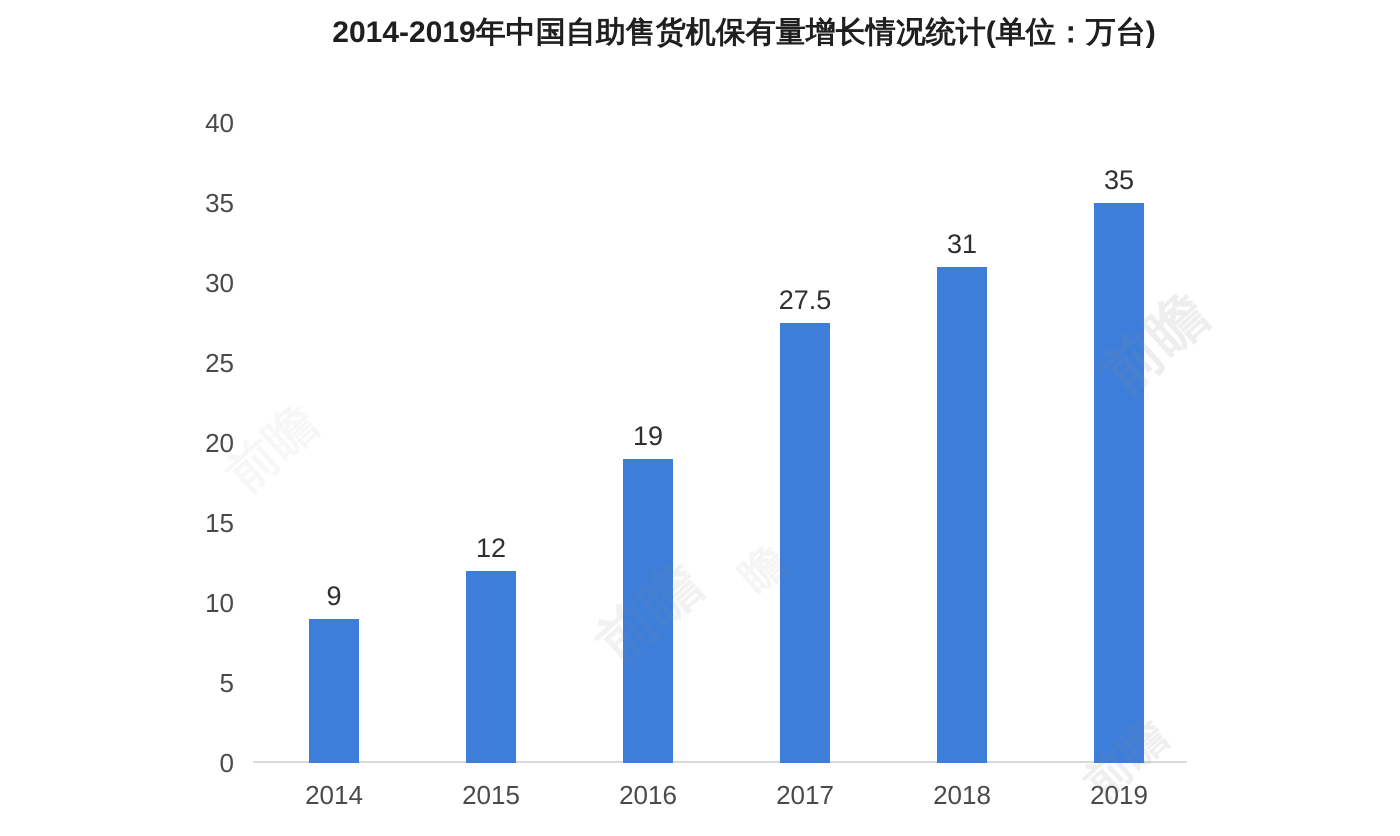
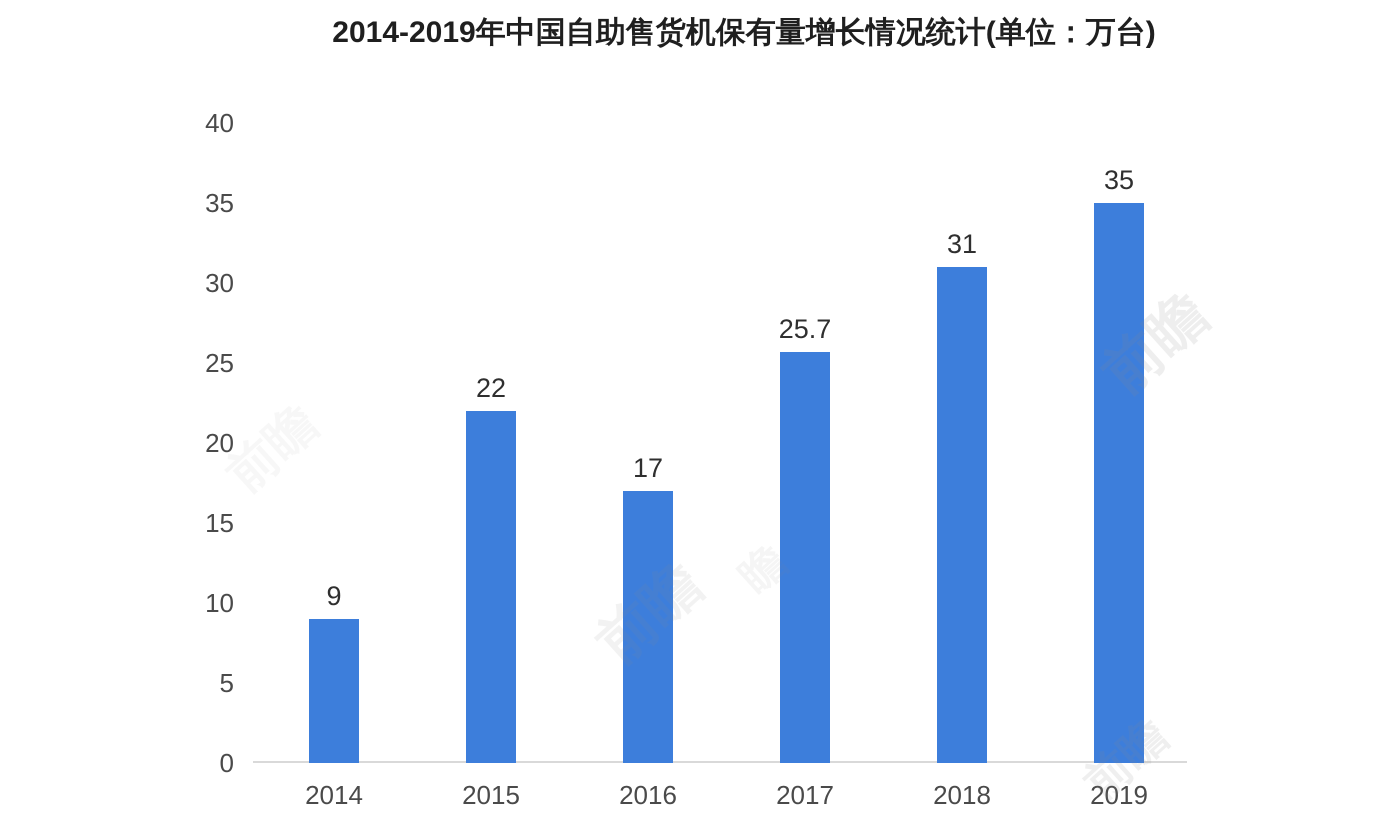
2015: 12 -> 22
2016: 19 -> 17
2017: 27.5 -> 25.7
